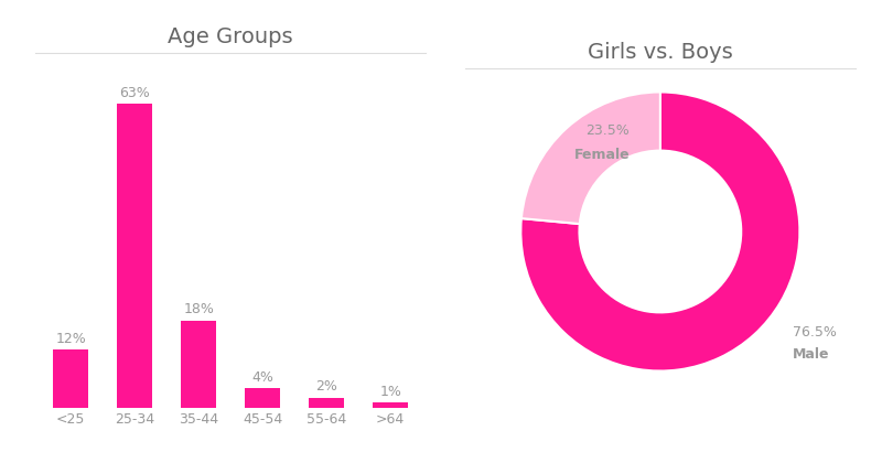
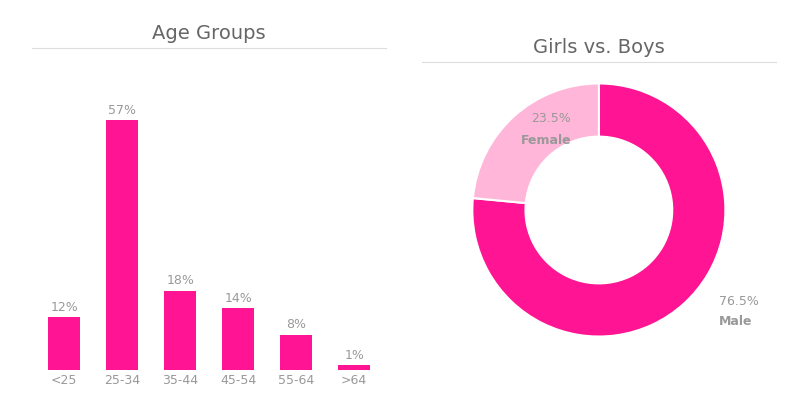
25-34: 63% -> 57%
45-54: 4% -> 14%
55-64: 2% -> 8%
